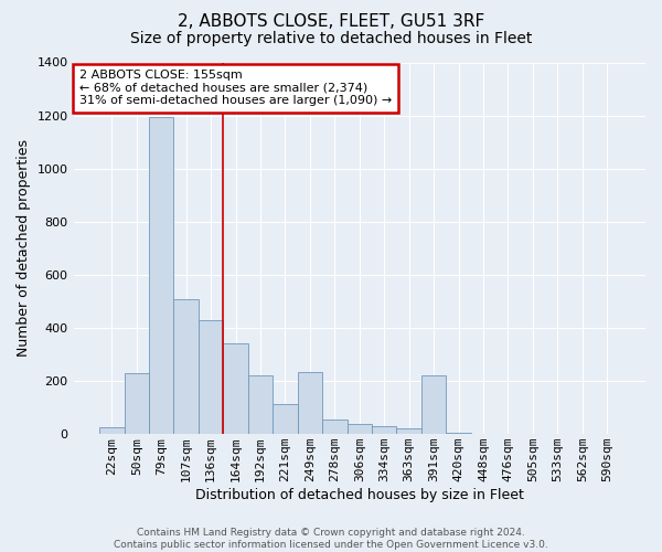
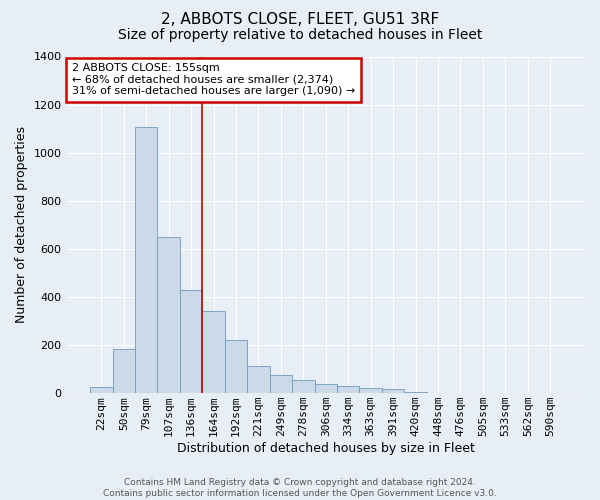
50sqm: 230 -> 182
79sqm: 1195 -> 1108
107sqm: 510 -> 650
249sqm: 235 -> 75
391sqm: 220 -> 18
